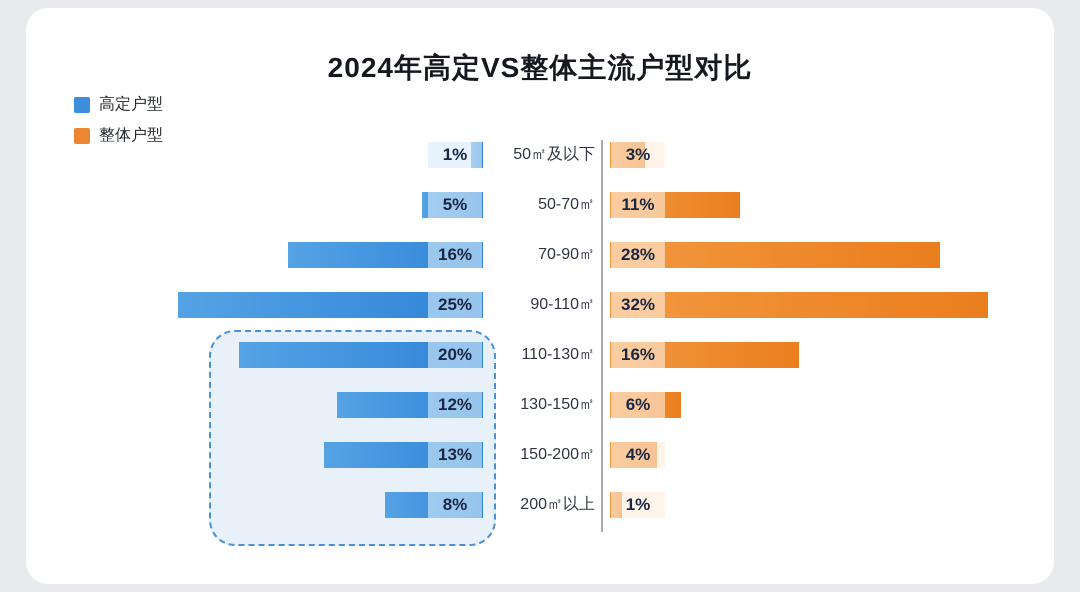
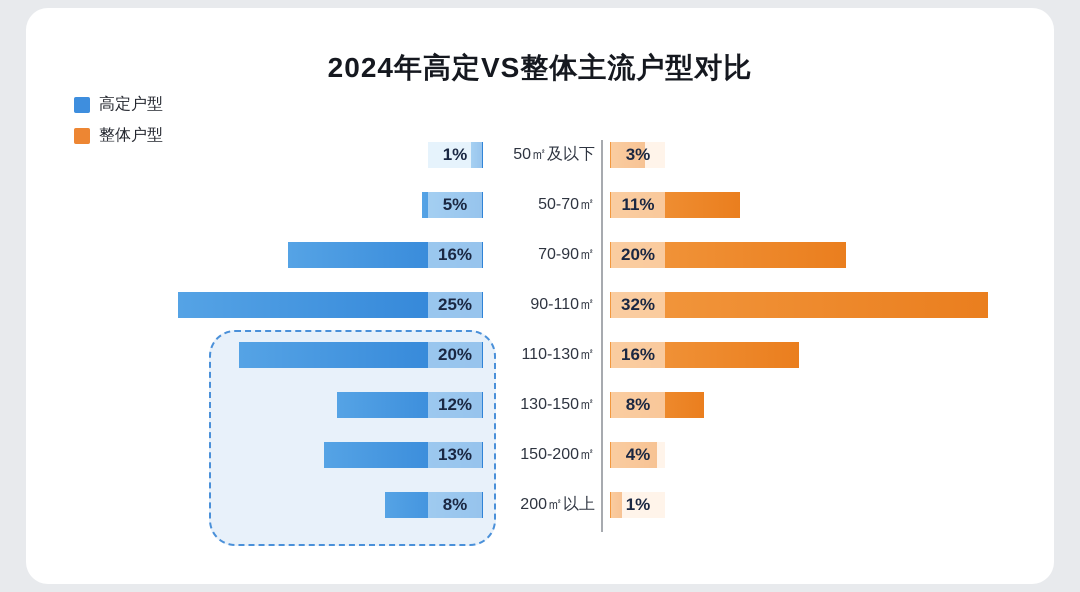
整体户型/70-90㎡: 28% -> 20%
整体户型/130-150㎡: 6% -> 8%
